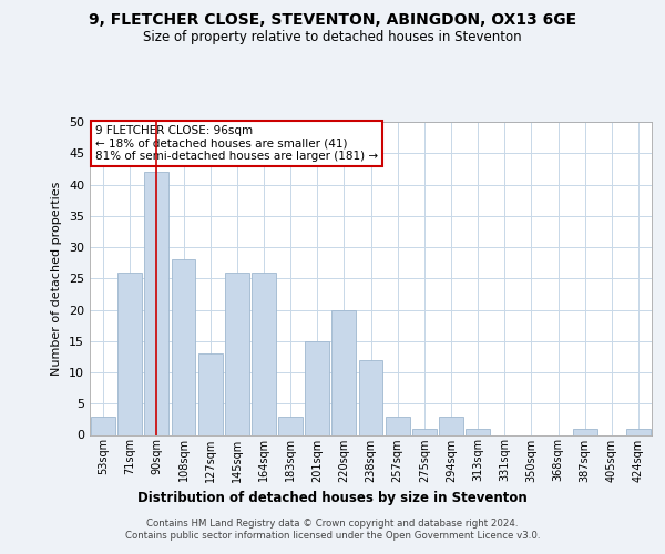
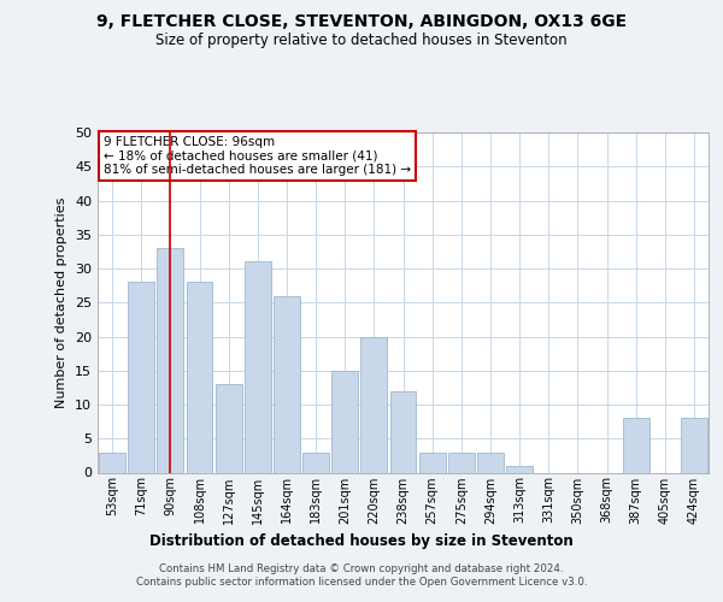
71sqm: 26 -> 28
90sqm: 42 -> 33
145sqm: 26 -> 31
275sqm: 1 -> 3
387sqm: 1 -> 8
424sqm: 1 -> 8
